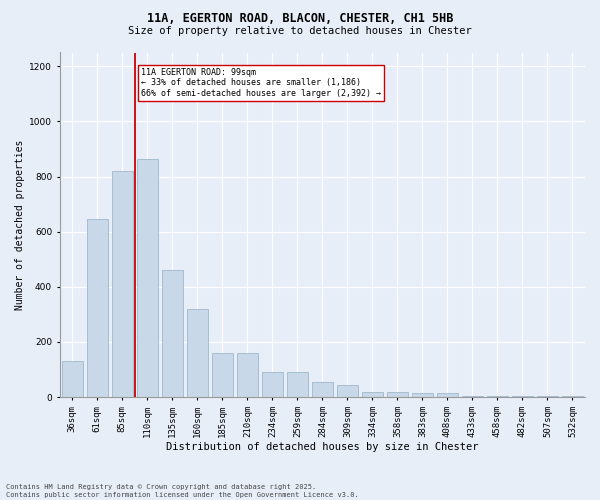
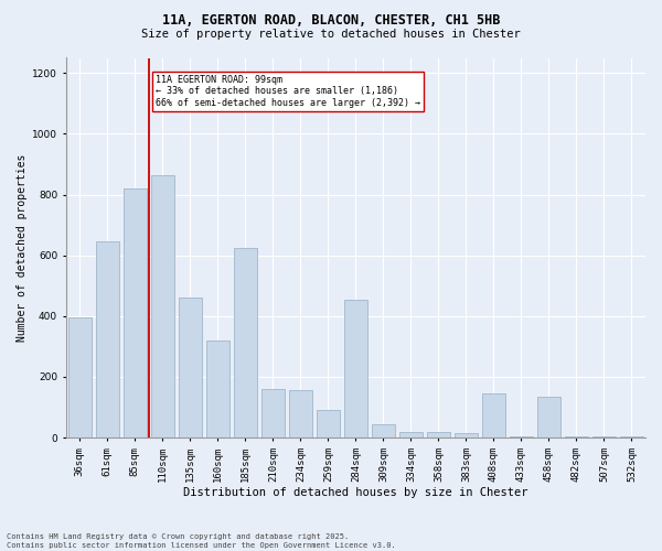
36sqm: 130 -> 395
185sqm: 160 -> 625
234sqm: 90 -> 155
284sqm: 55 -> 455
408sqm: 15 -> 145
458sqm: 5 -> 135
